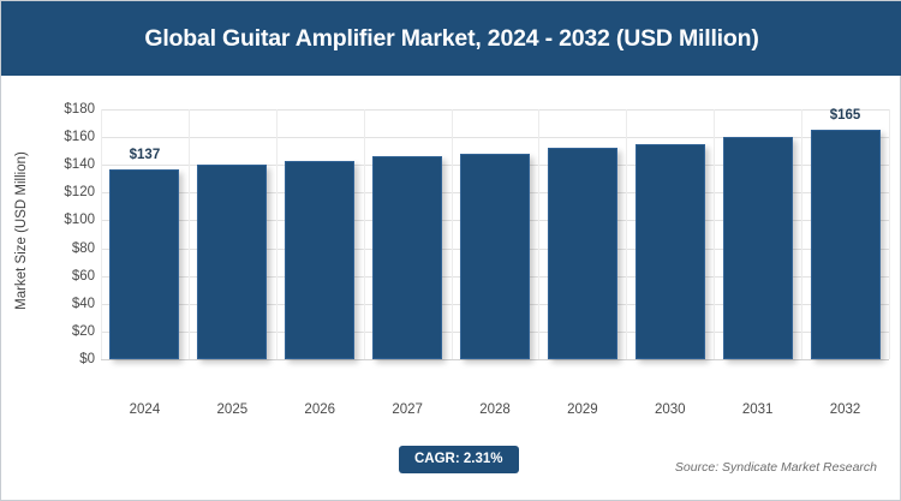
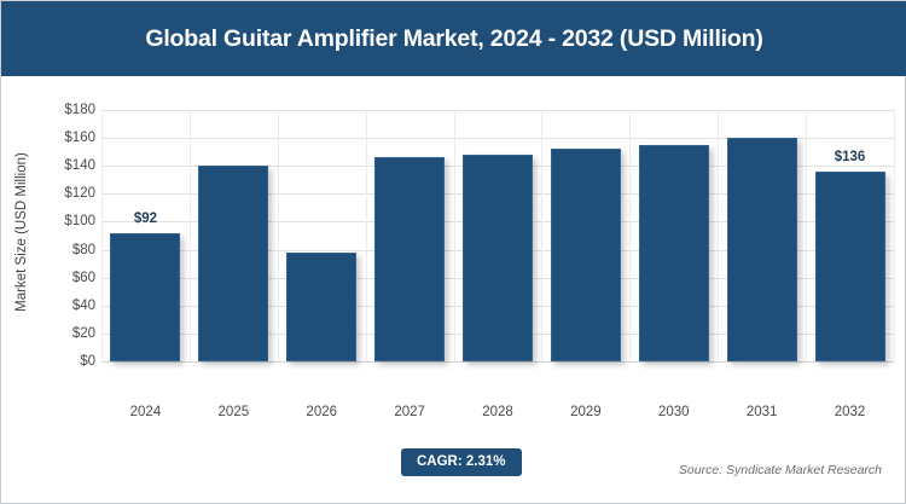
2024: $137 -> $92
2026: $143 -> $78
2032: $165 -> $136
